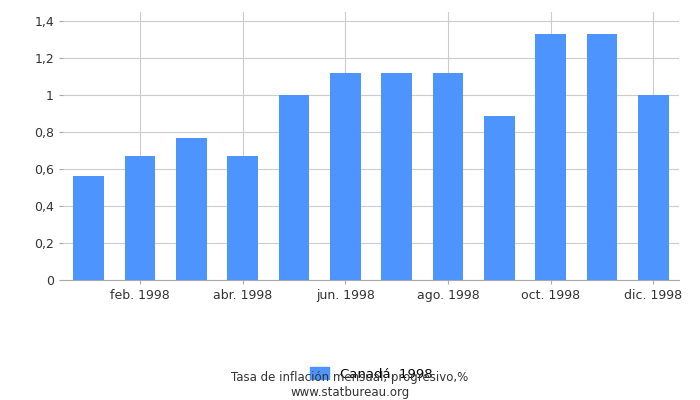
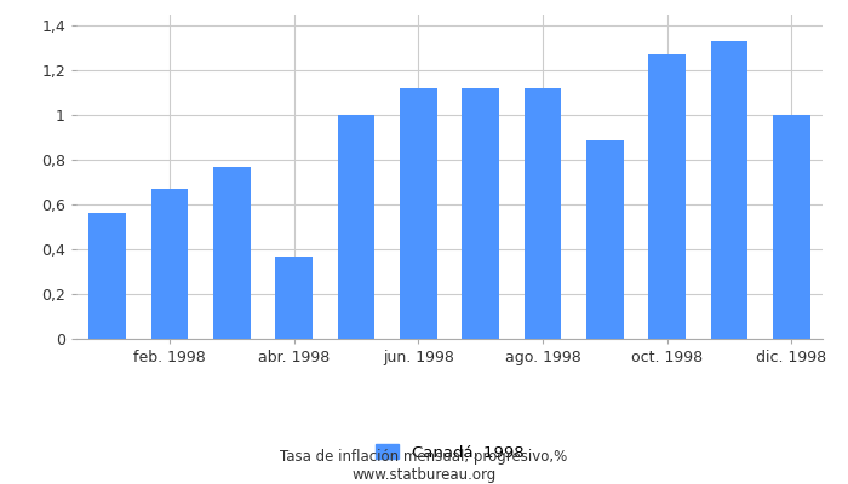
abr. 1998: 0,67 -> 0,37
oct. 1998: 1,33 -> 1,27
